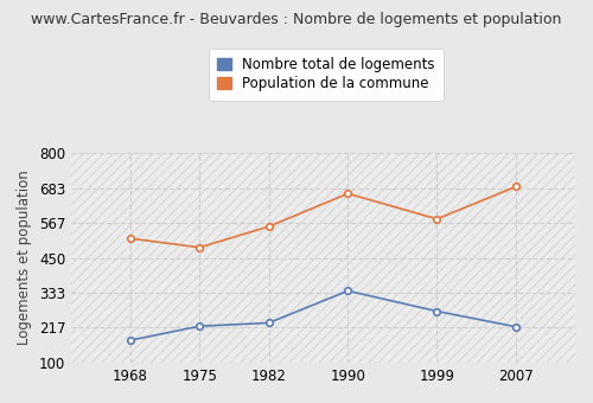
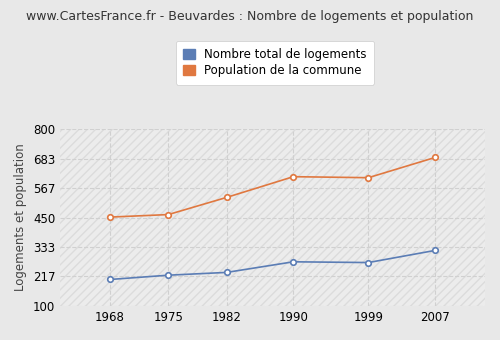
Nombre total de logements/1968: 175 -> 205
Population de la commune/1968: 515 -> 452
Population de la commune/1975: 485 -> 462
Population de la commune/1982: 555 -> 530
Nombre total de logements/1990: 340 -> 275
Population de la commune/1990: 665 -> 612
Population de la commune/1999: 580 -> 608
Nombre total de logements/2007: 220 -> 320
